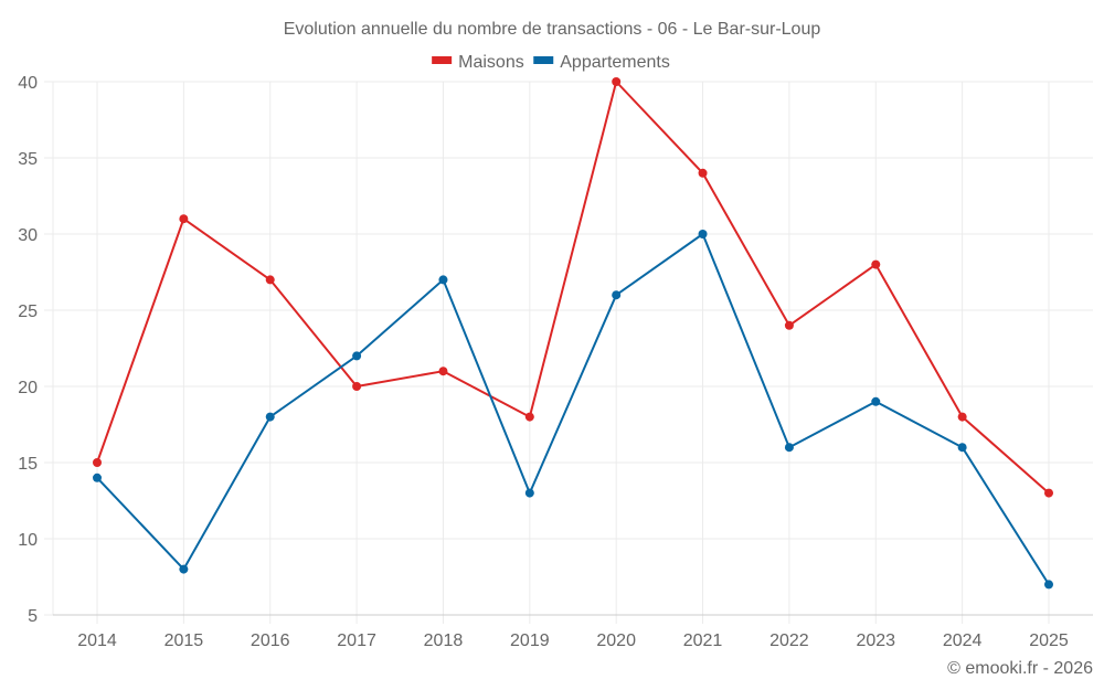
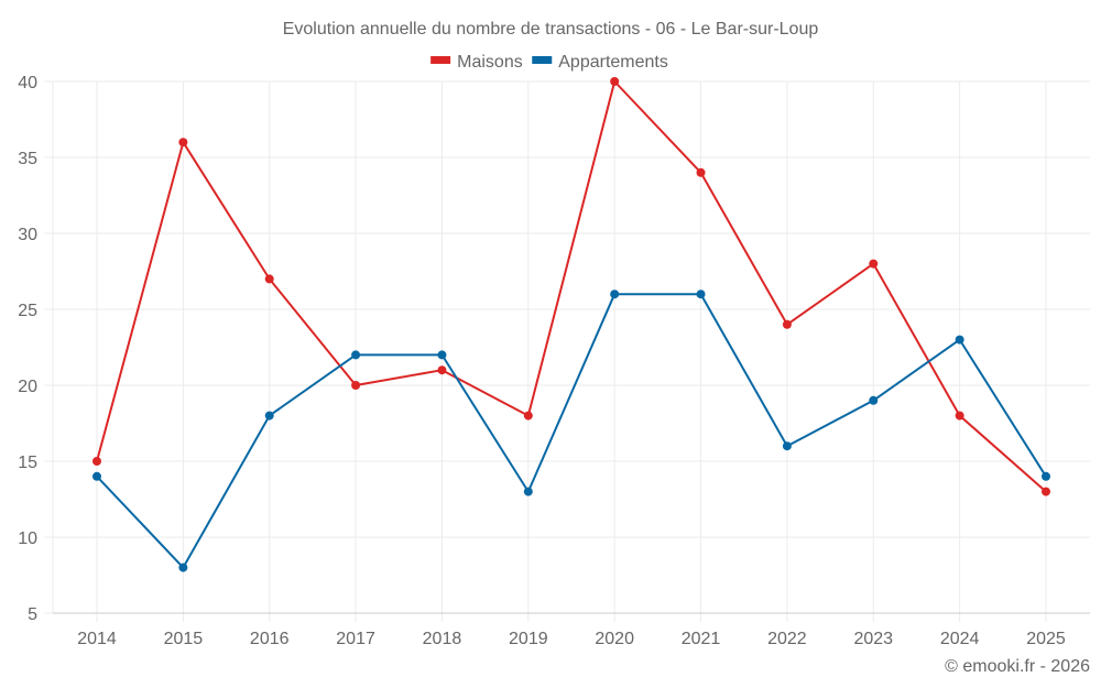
Maisons/2015: 31 -> 36
Appartements/2018: 27 -> 22
Appartements/2021: 30 -> 26
Appartements/2024: 16 -> 23
Appartements/2025: 7 -> 14
